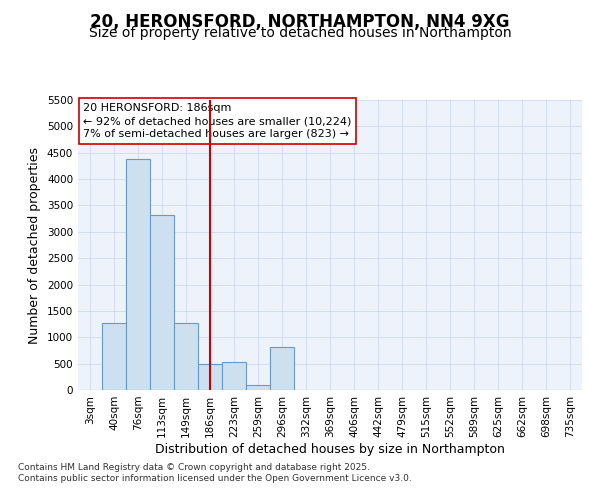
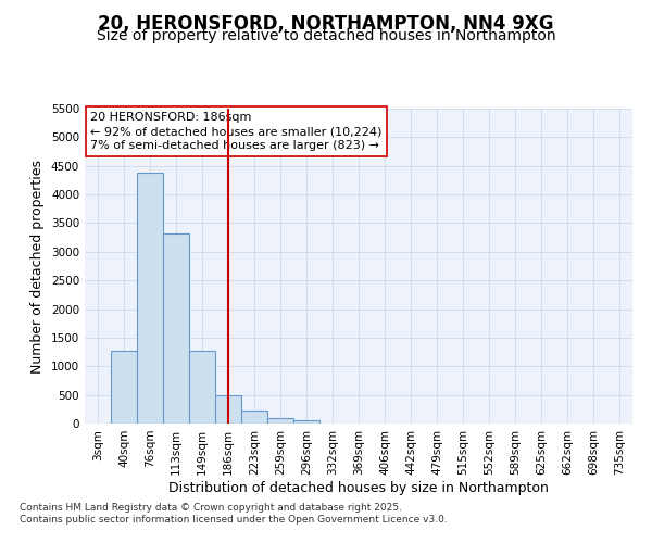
223sqm: 540 -> 230
296sqm: 820 -> 60
